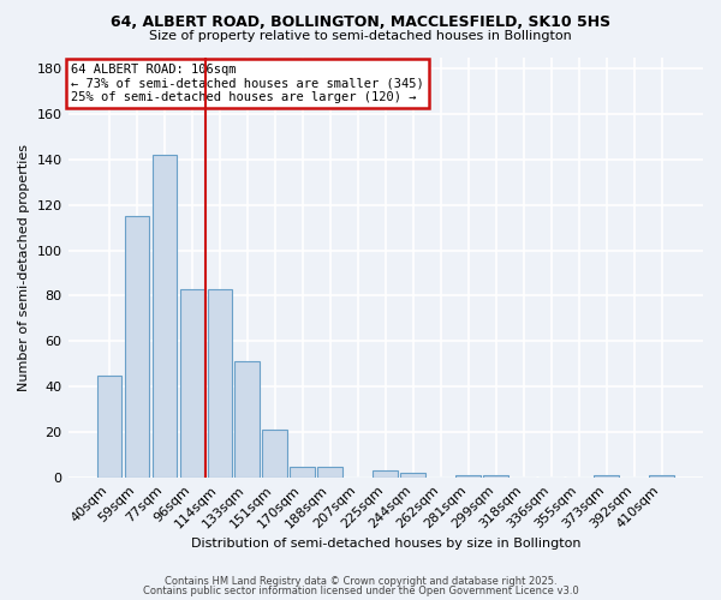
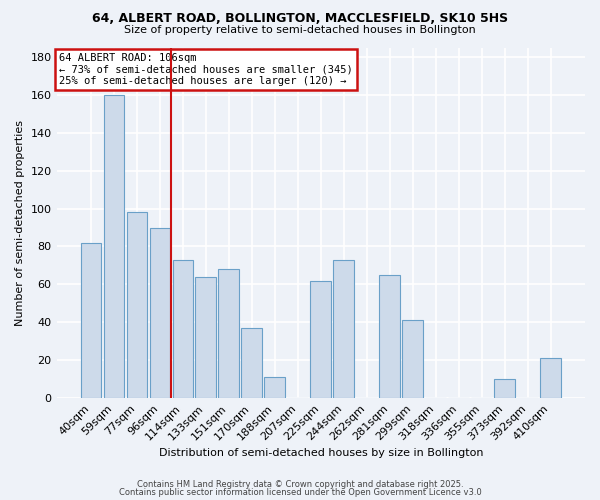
40sqm: 45 -> 82
59sqm: 115 -> 160
77sqm: 142 -> 98
96sqm: 83 -> 90
114sqm: 83 -> 73
133sqm: 51 -> 64
151sqm: 21 -> 68
170sqm: 5 -> 37
188sqm: 5 -> 11
225sqm: 3 -> 62
244sqm: 2 -> 73
281sqm: 1 -> 65
299sqm: 1 -> 41
373sqm: 1 -> 10
410sqm: 1 -> 21
